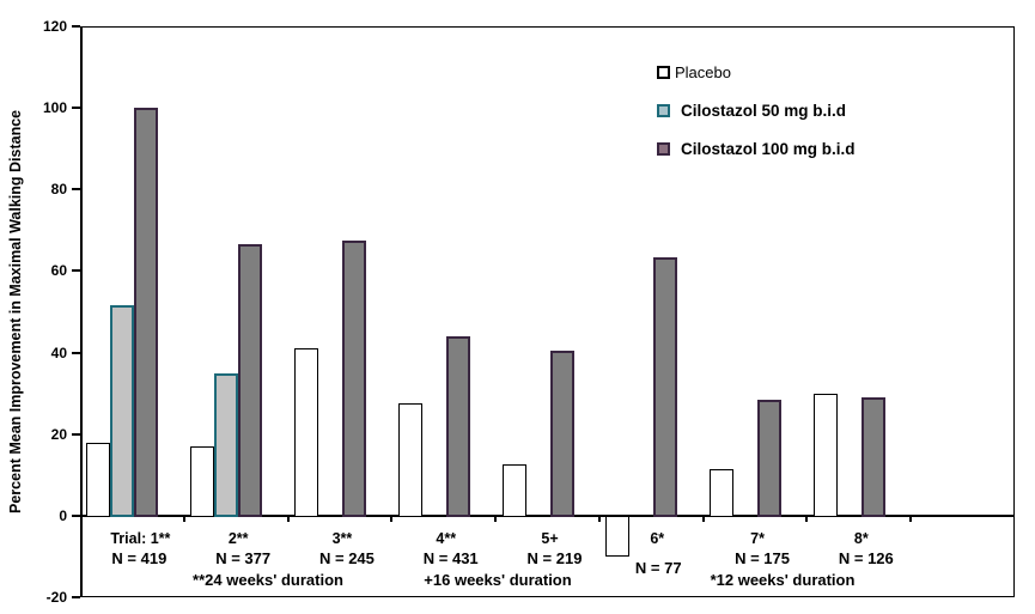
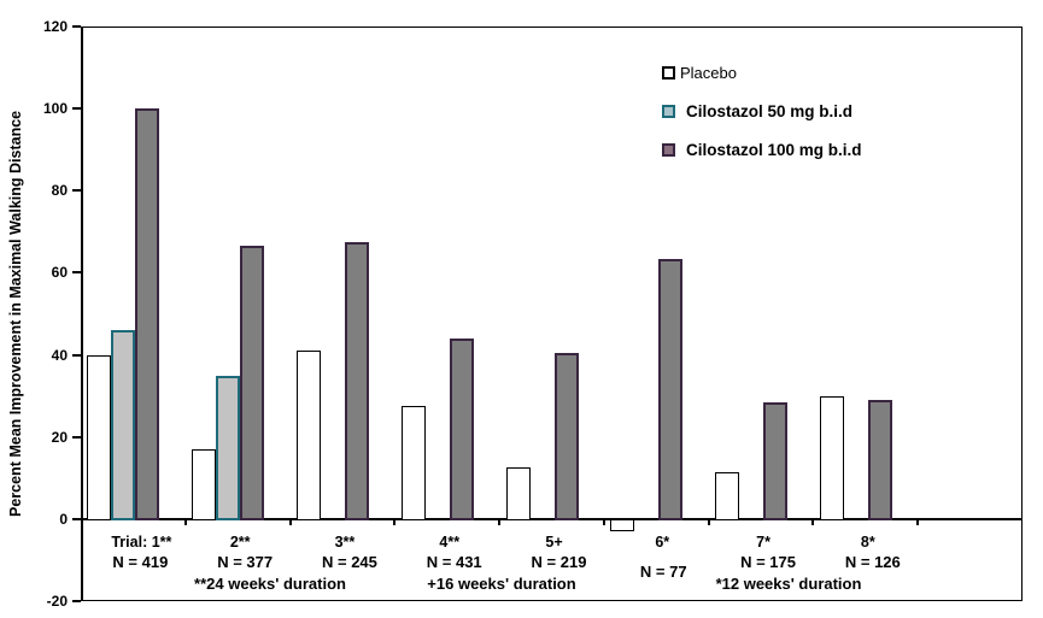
Placebo/Trial: 1**: 18 -> 40
Cilostazol 50 mg b.i.d/Trial: 1**: 52 -> 46
Placebo/6*: -10 -> -3
